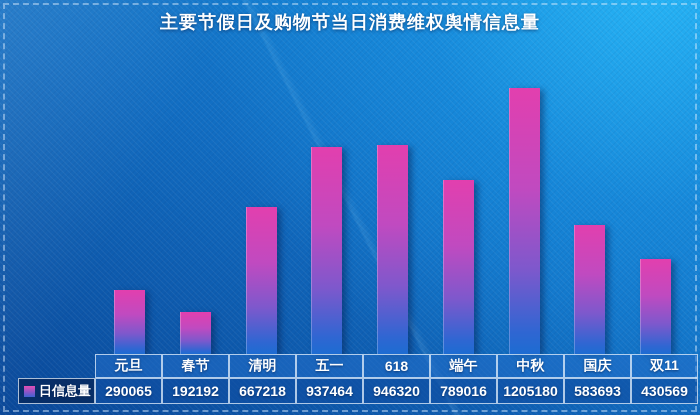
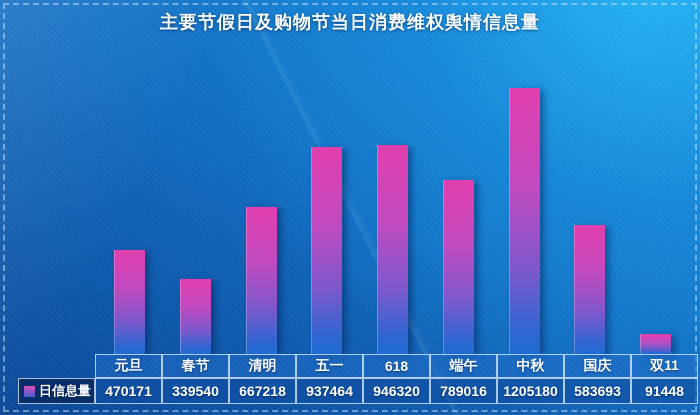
元旦: 290065 -> 470171
春节: 192192 -> 339540
双11: 430569 -> 91448
